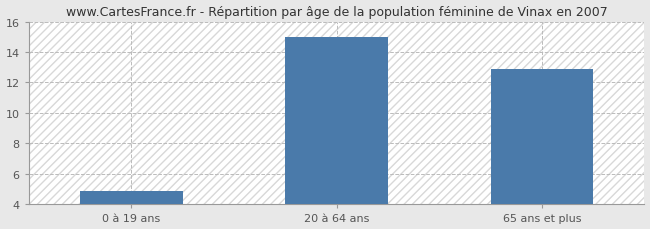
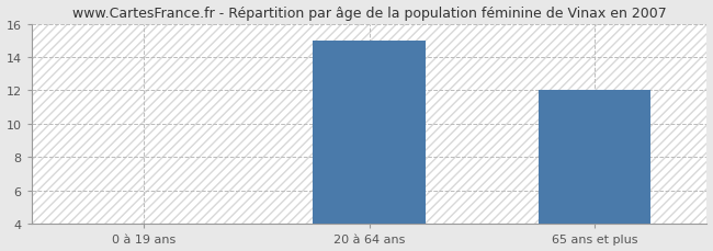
0 à 19 ans: 4.9 -> 4.0
65 ans et plus: 12.9 -> 12.0
